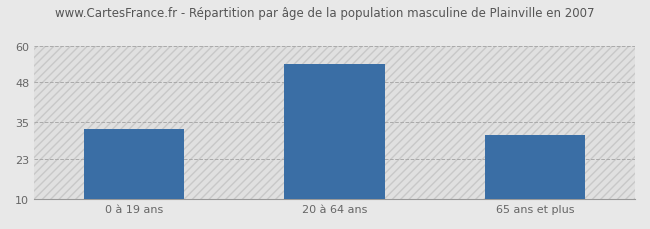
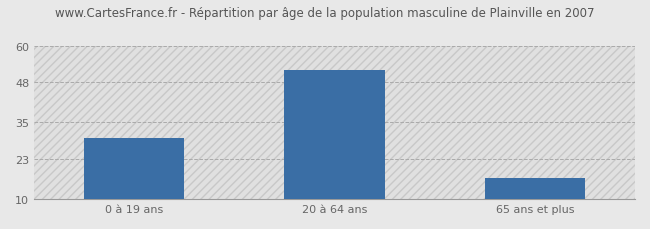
0 à 19 ans: 33 -> 30
20 à 64 ans: 54 -> 52
65 ans et plus: 31 -> 17
